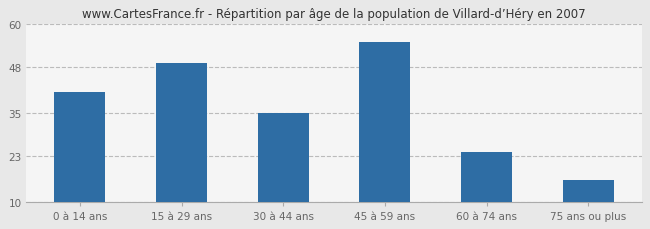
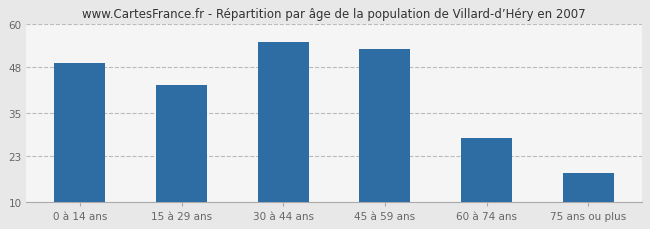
0 à 14 ans: 41 -> 49
15 à 29 ans: 49 -> 43
30 à 44 ans: 35 -> 55
45 à 59 ans: 55 -> 53
60 à 74 ans: 24 -> 28
75 ans ou plus: 16 -> 18
